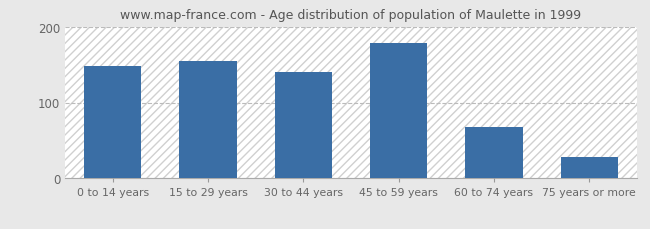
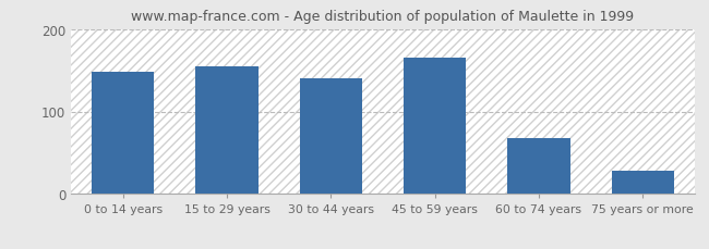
45 to 59 years: 178 -> 165
